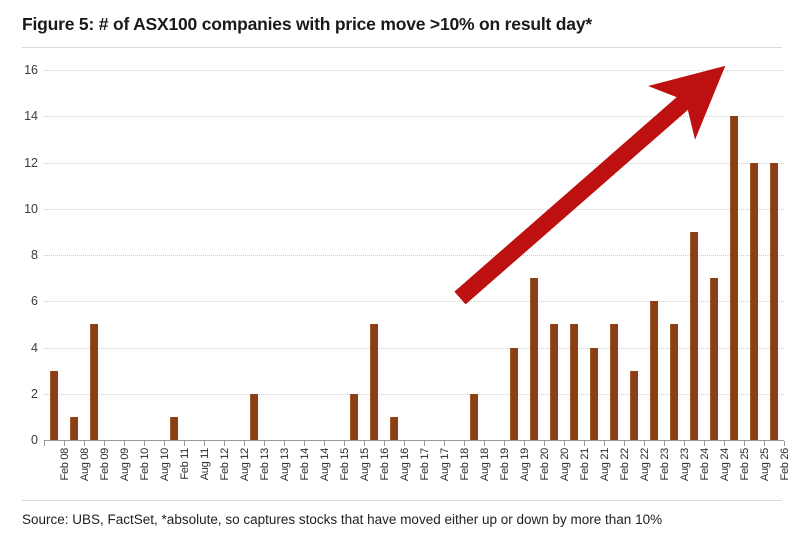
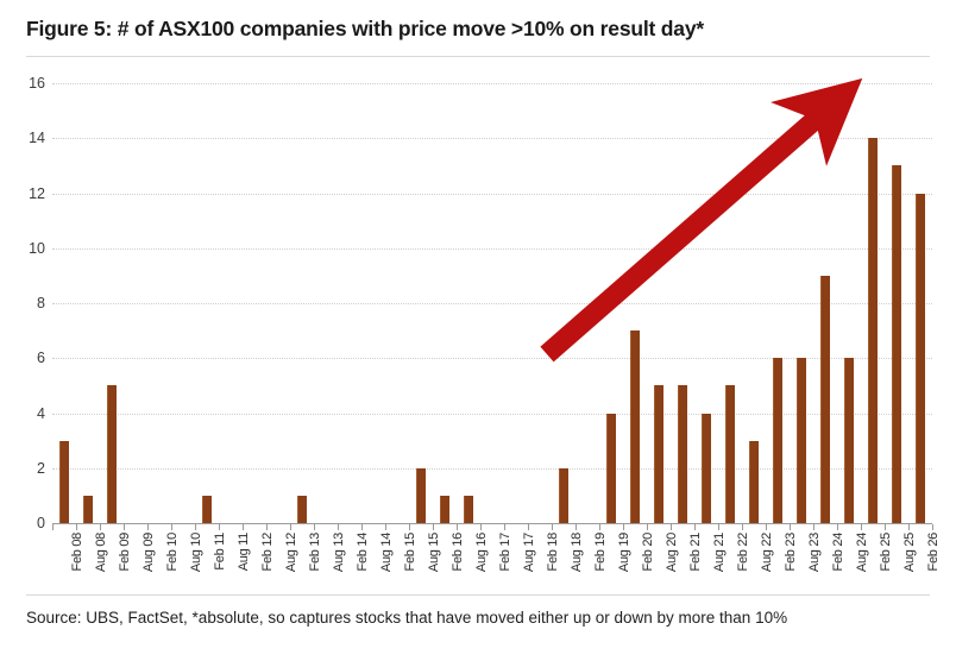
Feb 13: 2 -> 1
Feb 16: 5 -> 1
Aug 23: 5 -> 6
Aug 24: 7 -> 6
Aug 25: 12 -> 13
